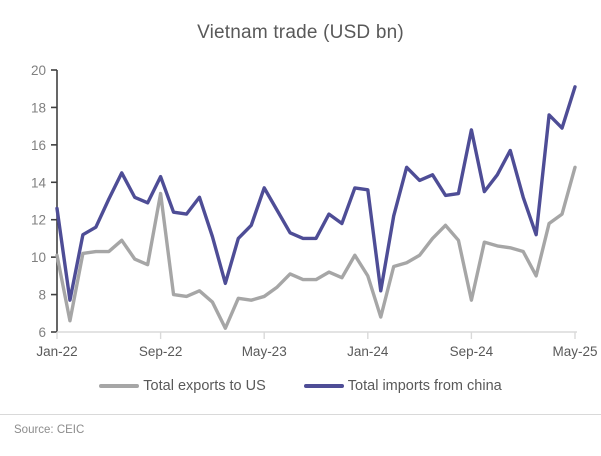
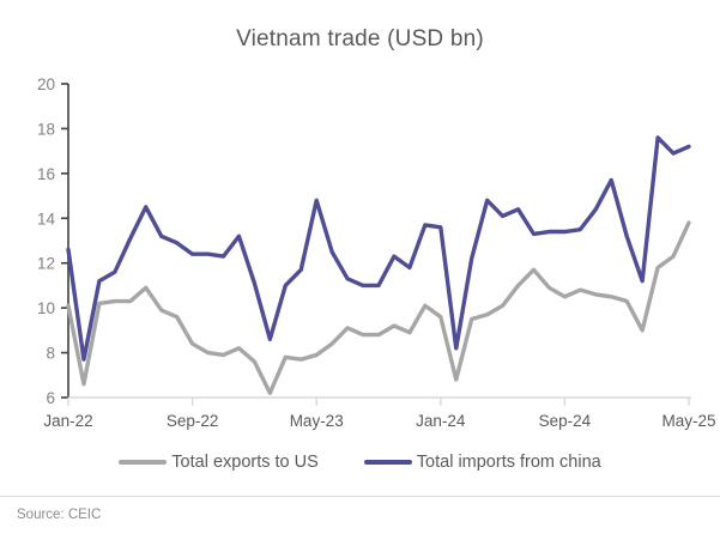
Total exports to US/Sep-22: 13.4 -> 8.4
Total imports from china/Sep-22: 14.3 -> 12.4
Total imports from china/May-23: 13.7 -> 14.8
Total exports to US/Jan-24: 9.0 -> 9.6
Total exports to US/Sep-24: 7.7 -> 10.5
Total imports from china/Sep-24: 16.8 -> 13.4
Total exports to US/May-25: 14.8 -> 13.8
Total imports from china/May-25: 19.1 -> 17.2
